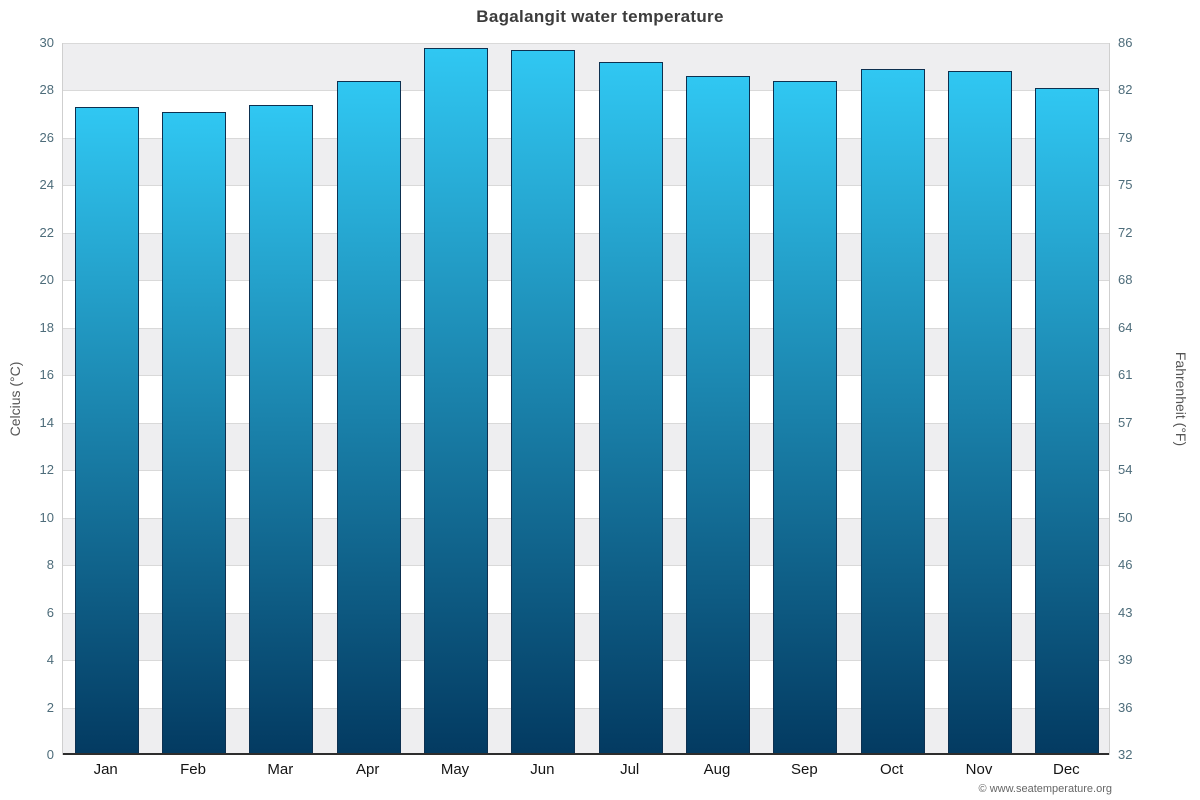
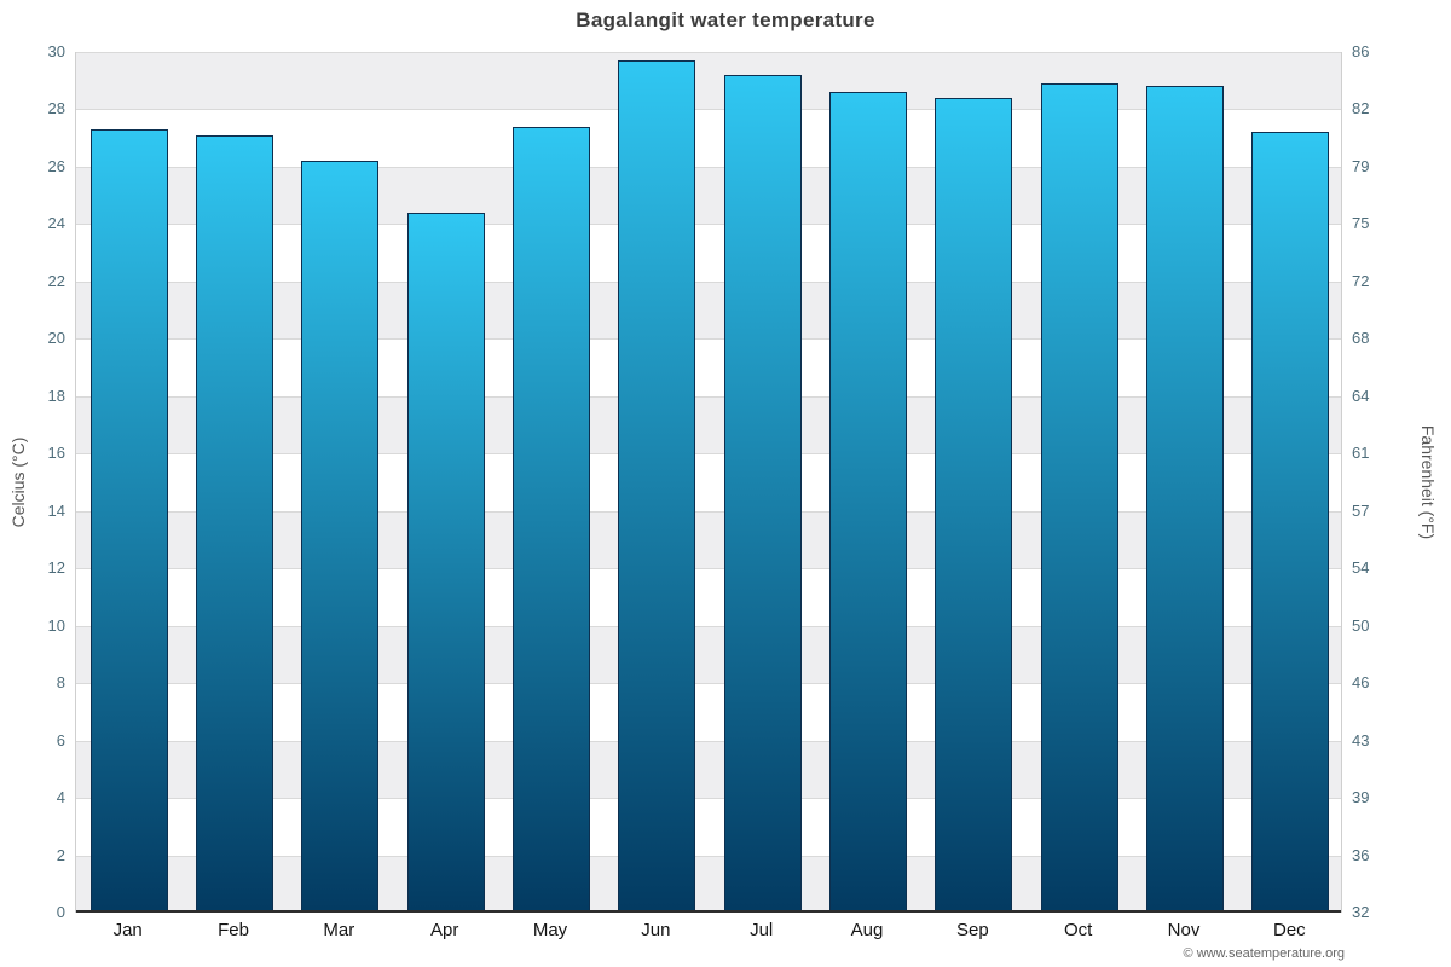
Mar: 27.4 -> 26.2
Apr: 28.4 -> 24.4
May: 29.8 -> 27.4
Dec: 28.1 -> 27.2
